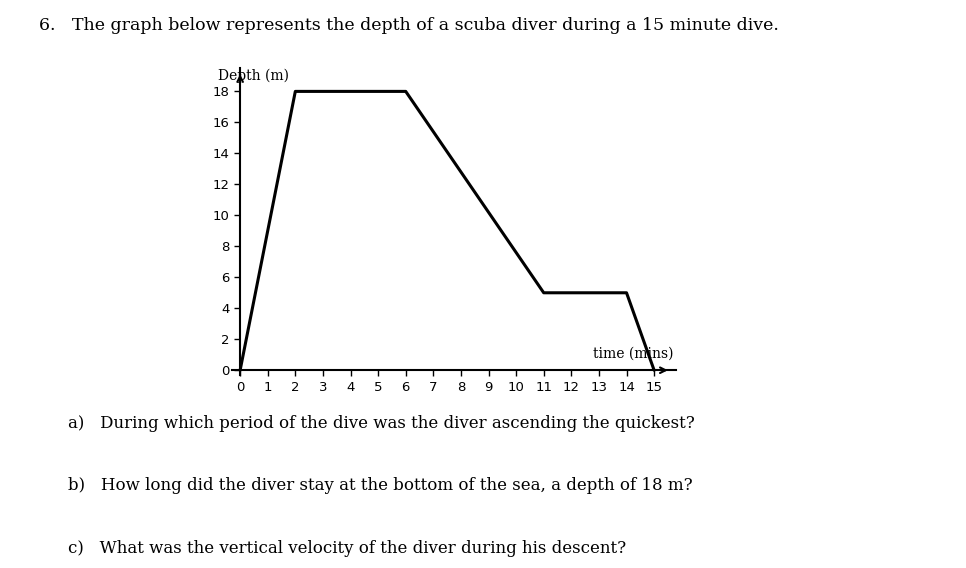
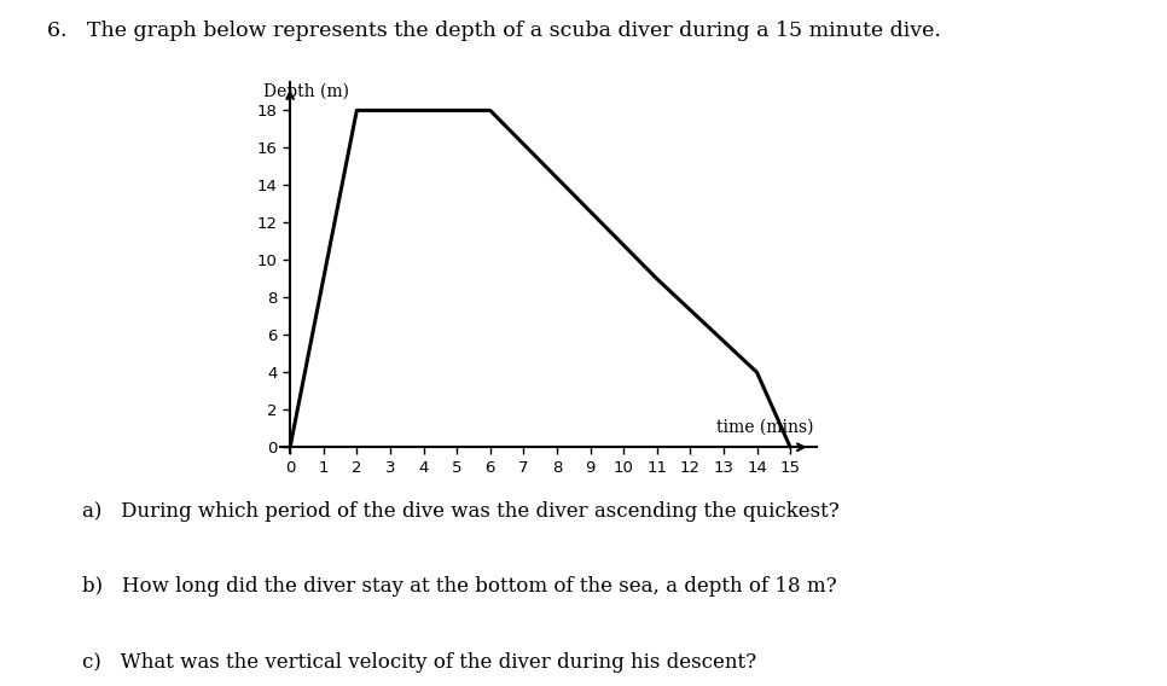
11: 5 -> 9
14: 5 -> 4
